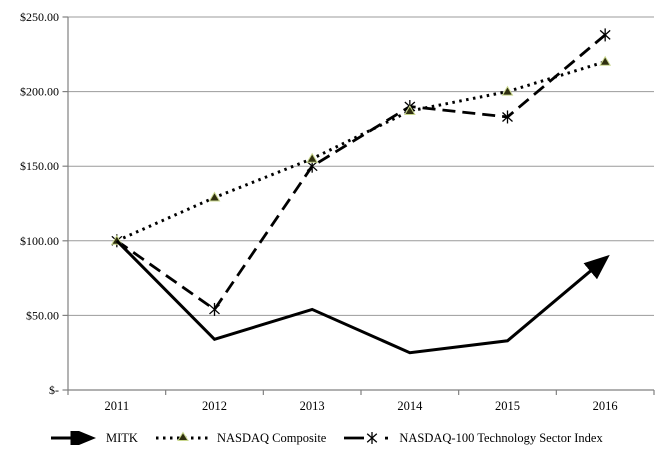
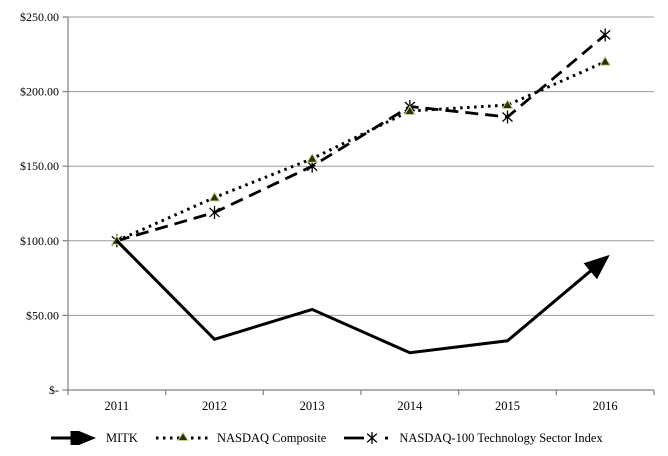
NASDAQ-100 Technology Sector Index/2012: $54 -> $119
NASDAQ Composite/2015: $200 -> $191
